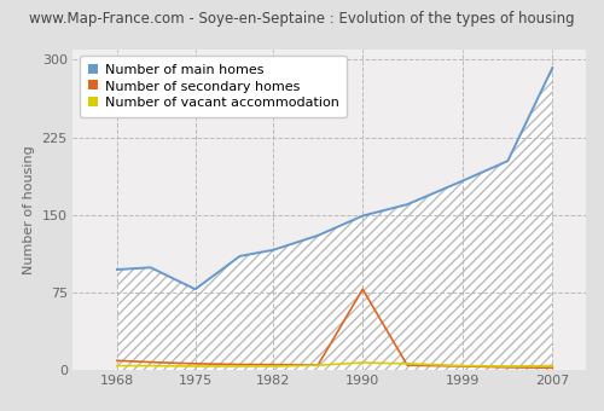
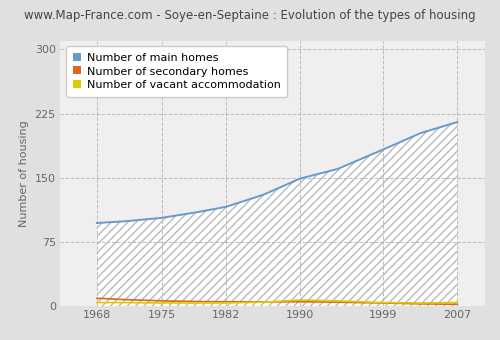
Number of main homes/1975: 78 -> 103
Number of secondary homes/1990: 78 -> 5
Number of main homes/2007: 292 -> 215
